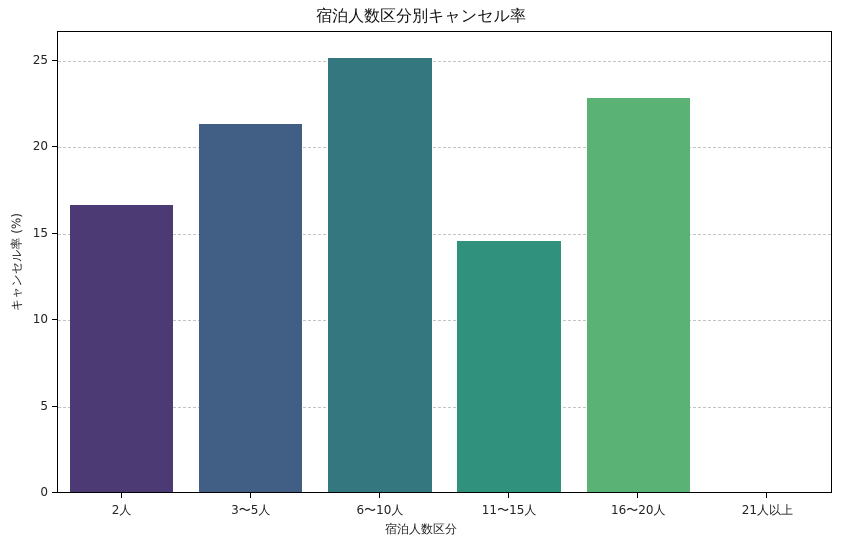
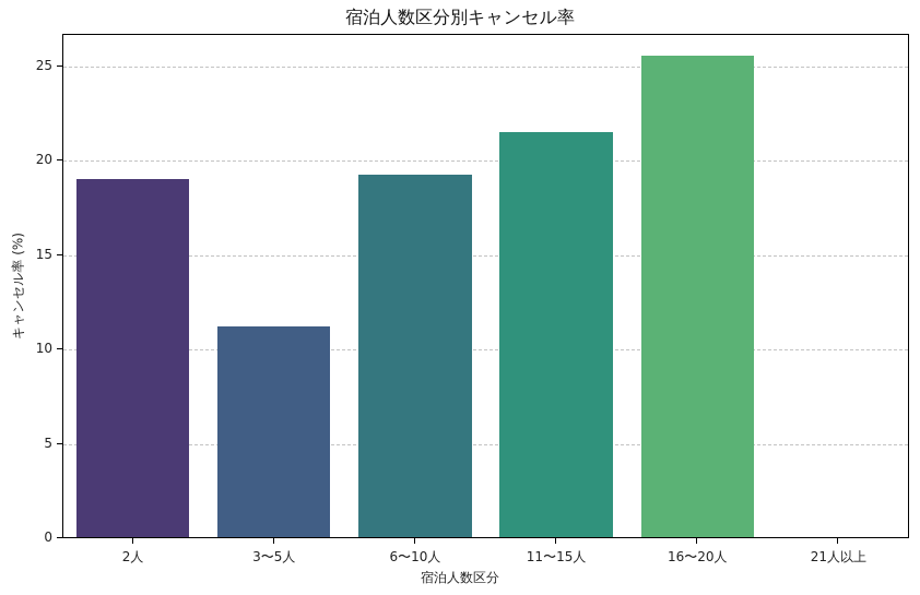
2人: 16.6 -> 19.0
3〜5人: 21.3 -> 11.2
6〜10人: 25.1 -> 19.2
11〜15人: 14.5 -> 21.5
16〜20人: 22.8 -> 25.5
